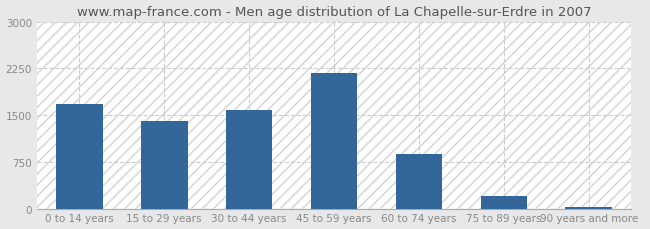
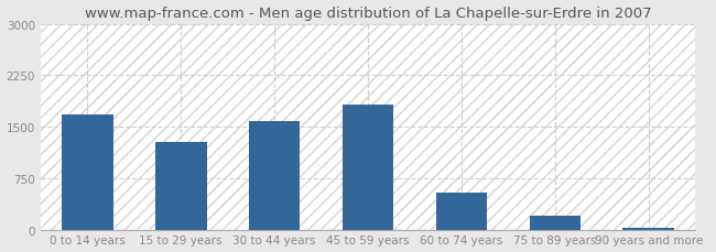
15 to 29 years: 1400 -> 1280
45 to 59 years: 2180 -> 1820
60 to 74 years: 870 -> 540
